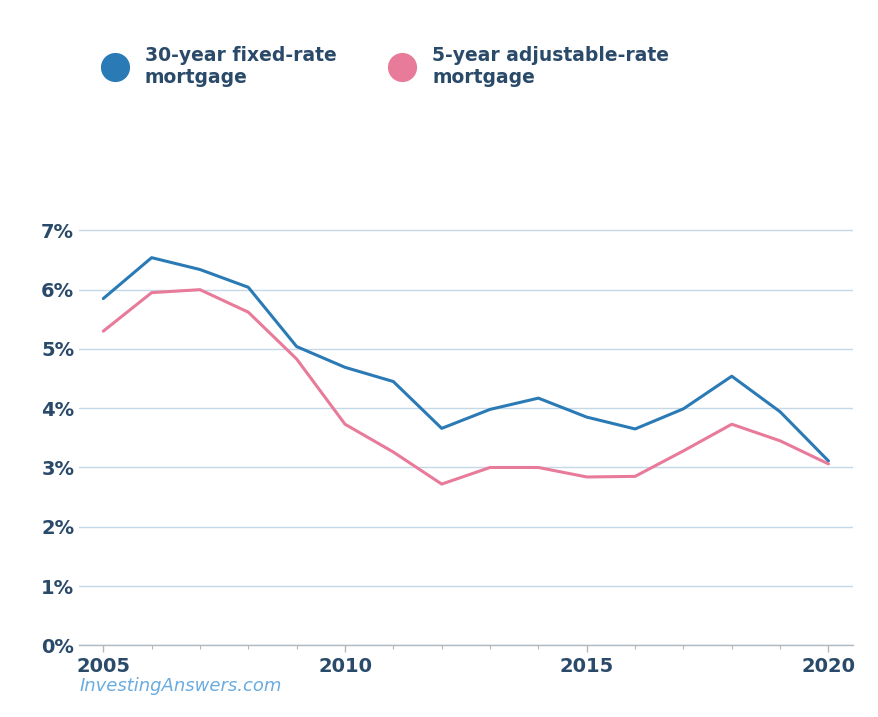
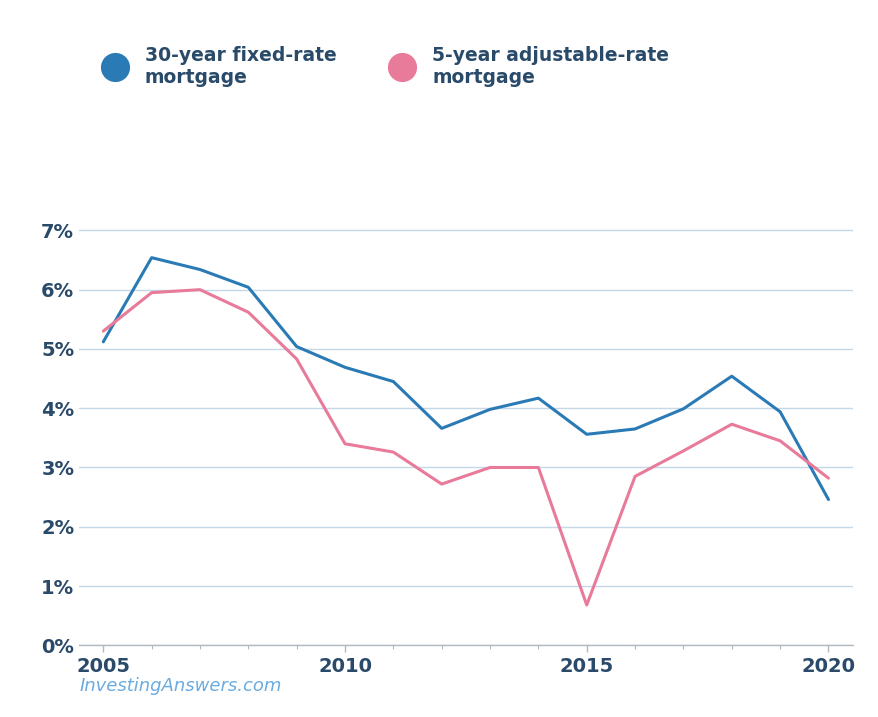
30-year fixed-rate mortgage/2005: 5.85% -> 5.12%
5-year adjustable-rate mortgage/2010: 3.73% -> 3.40%
30-year fixed-rate mortgage/2015: 3.85% -> 3.56%
5-year adjustable-rate mortgage/2015: 2.84% -> 0.68%
30-year fixed-rate mortgage/2020: 3.11% -> 2.46%
5-year adjustable-rate mortgage/2020: 3.06% -> 2.82%
